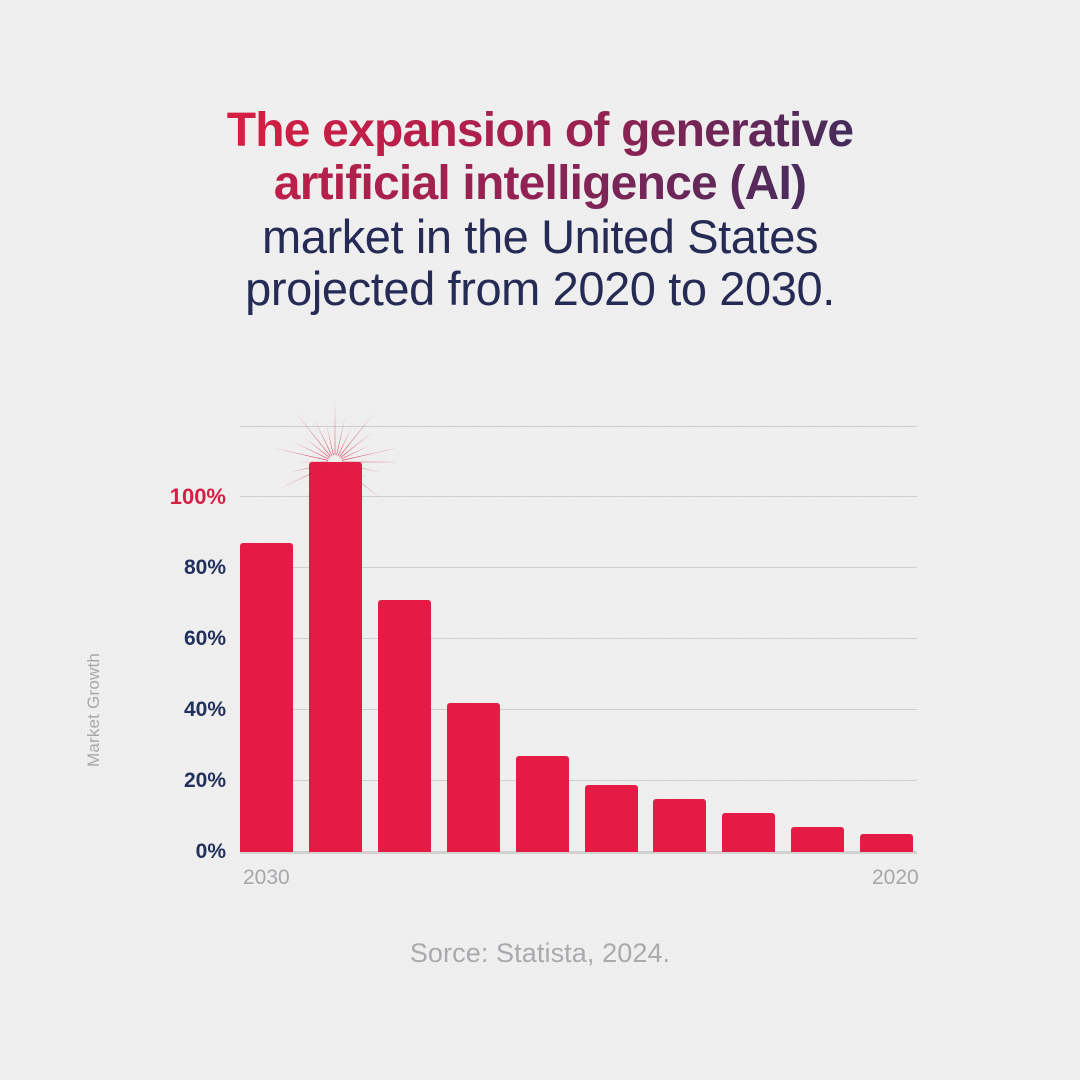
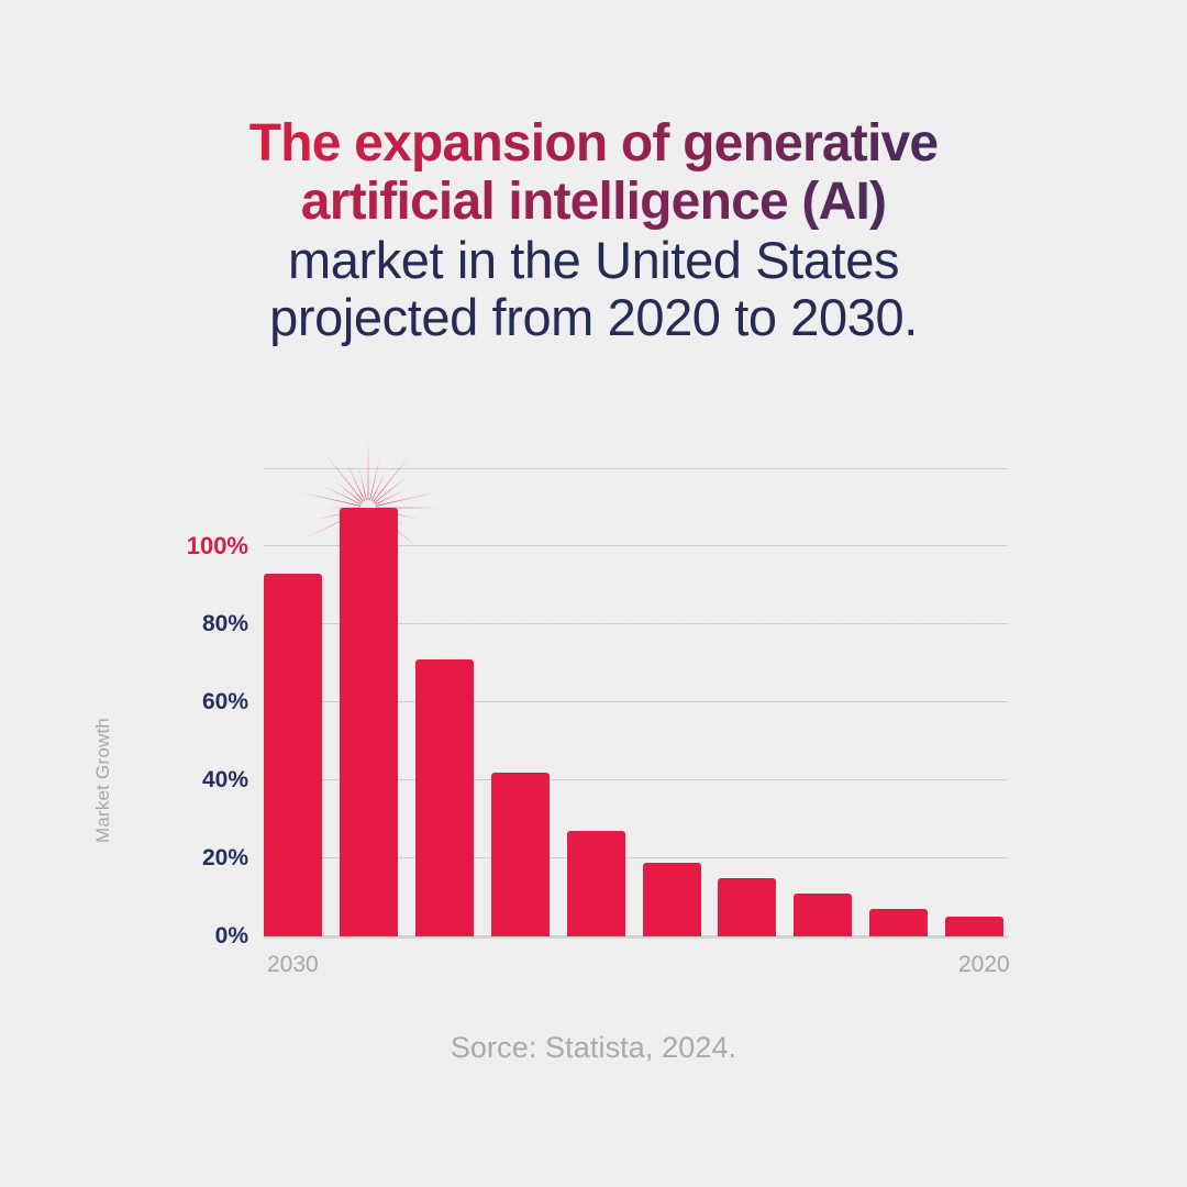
2030: 87% -> 93%
